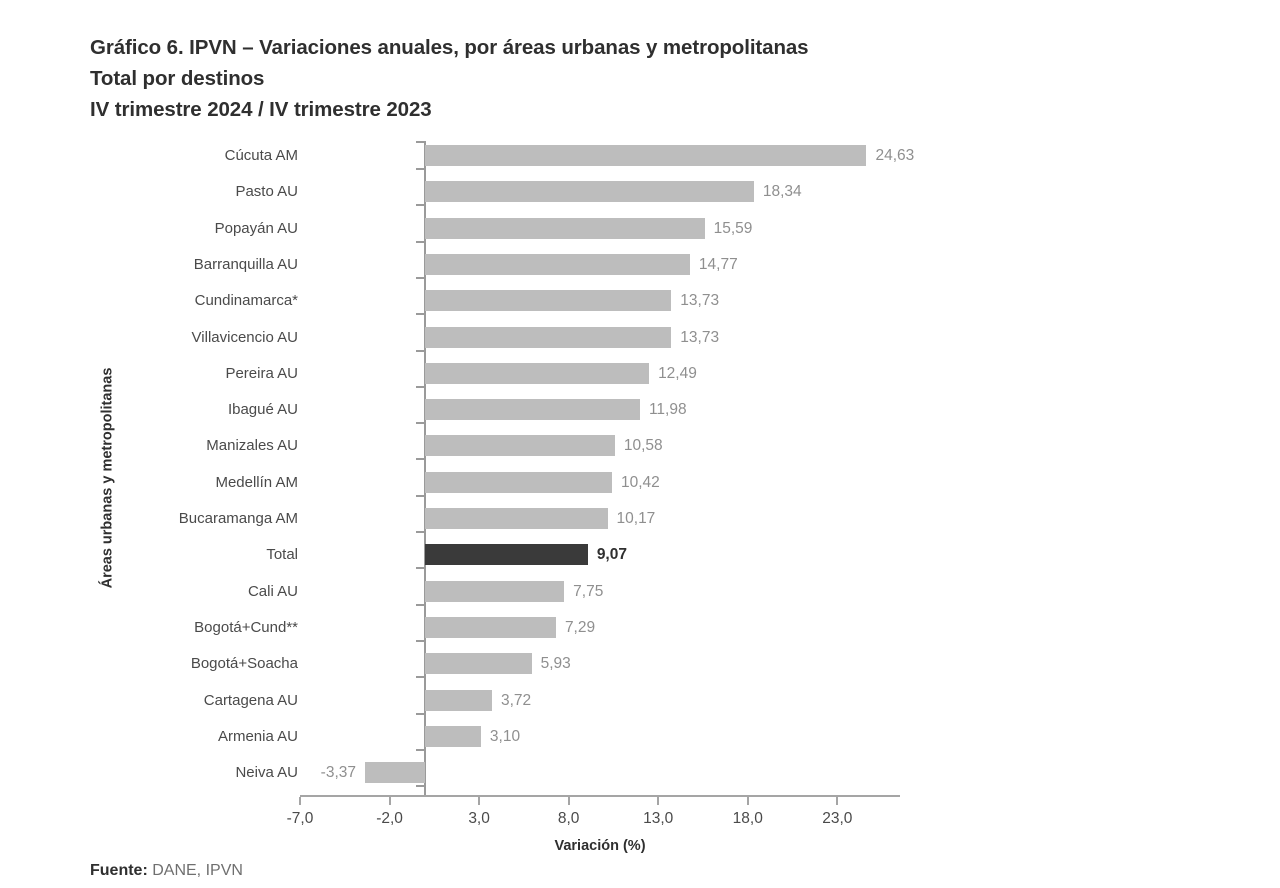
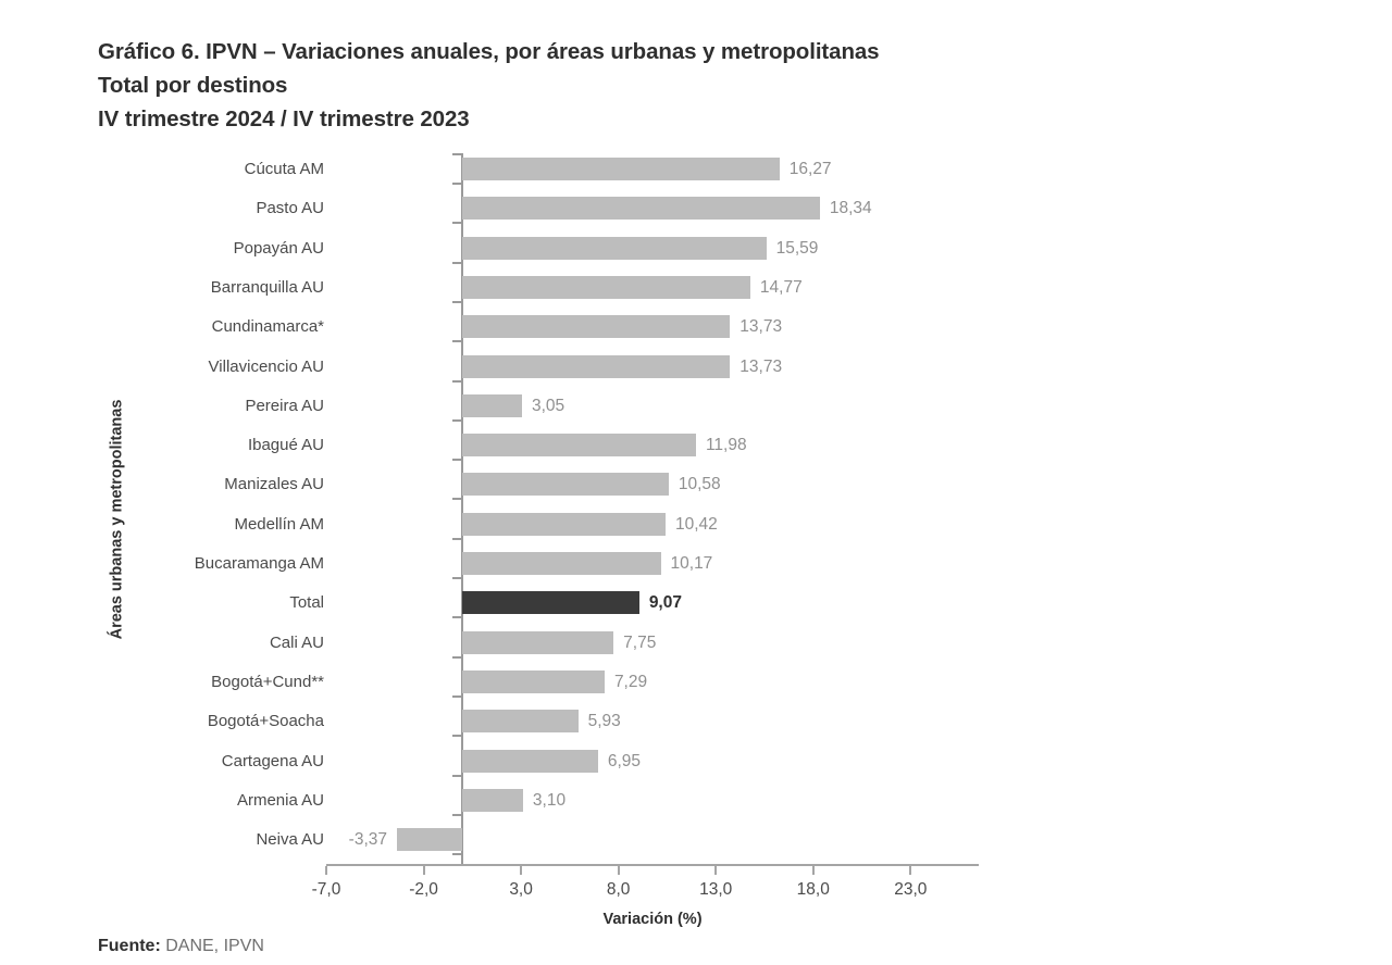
Cúcuta AM: 24,63 -> 16,27
Pereira AU: 12,49 -> 3,05
Cartagena AU: 3,72 -> 6,95
